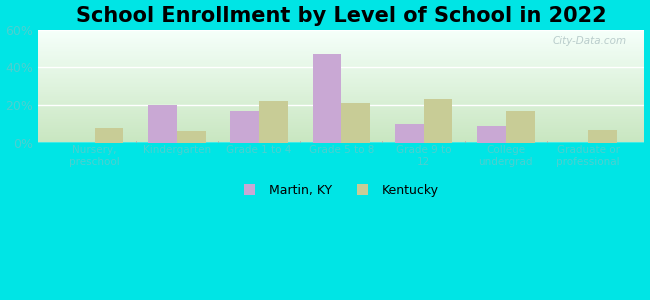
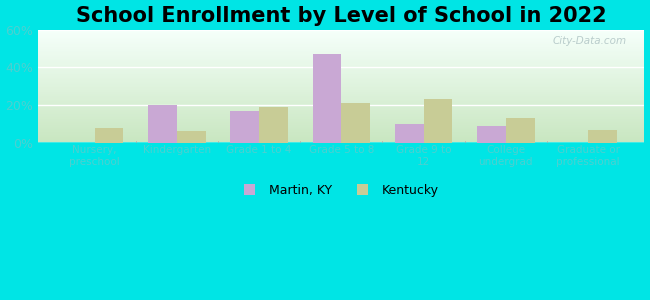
Kentucky/Grade 1 to 4: 22% -> 19%
Kentucky/College undergrad: 17% -> 13%
